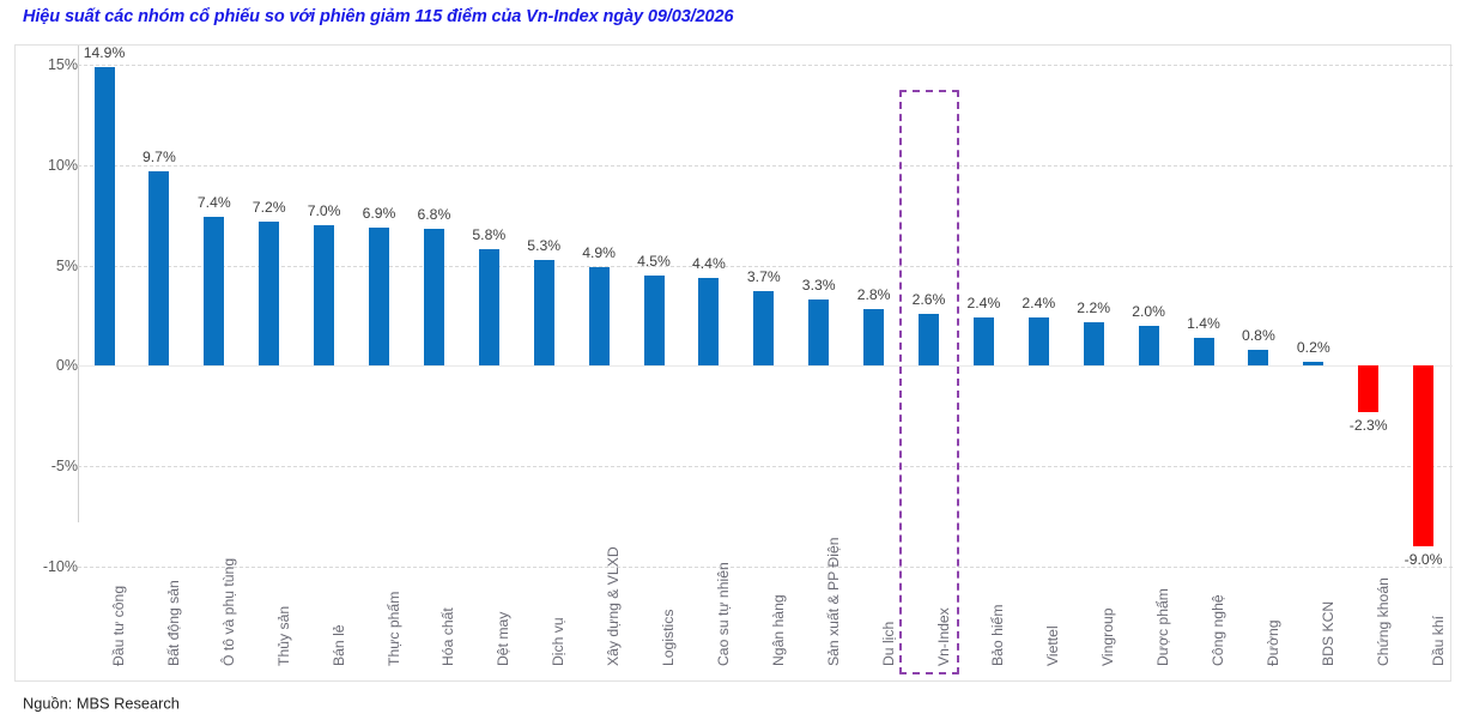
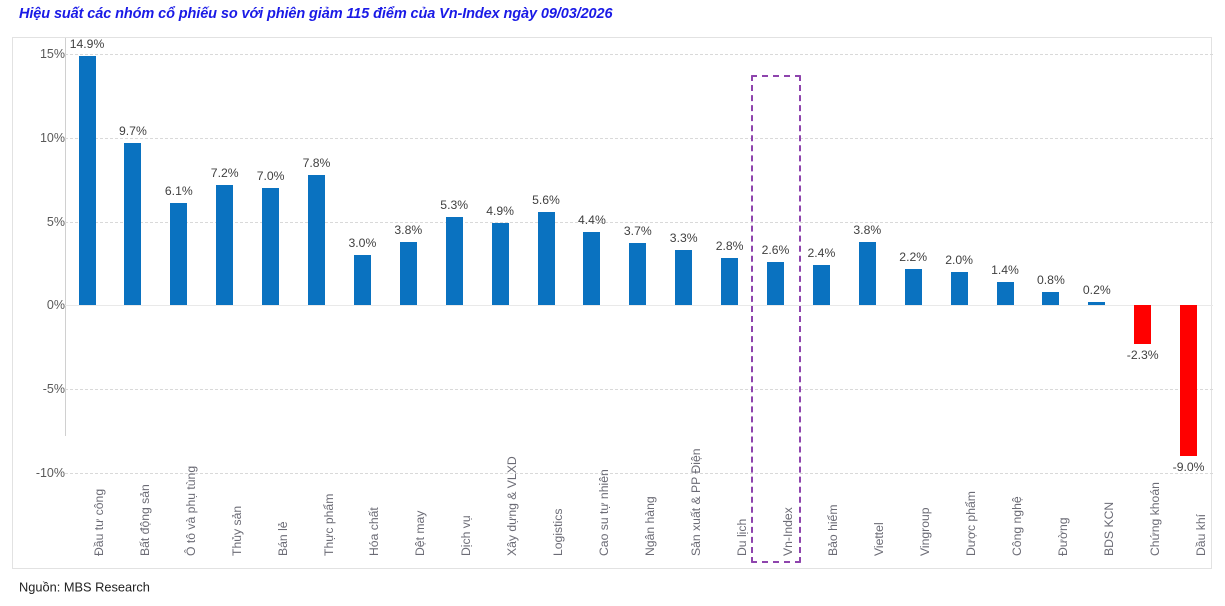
Ô tô và phụ tùng: 7.4% -> 6.1%
Thực phẩm: 6.9% -> 7.8%
Hóa chất: 6.8% -> 3.0%
Dệt may: 5.8% -> 3.8%
Logistics: 4.5% -> 5.6%
Viettel: 2.4% -> 3.8%
